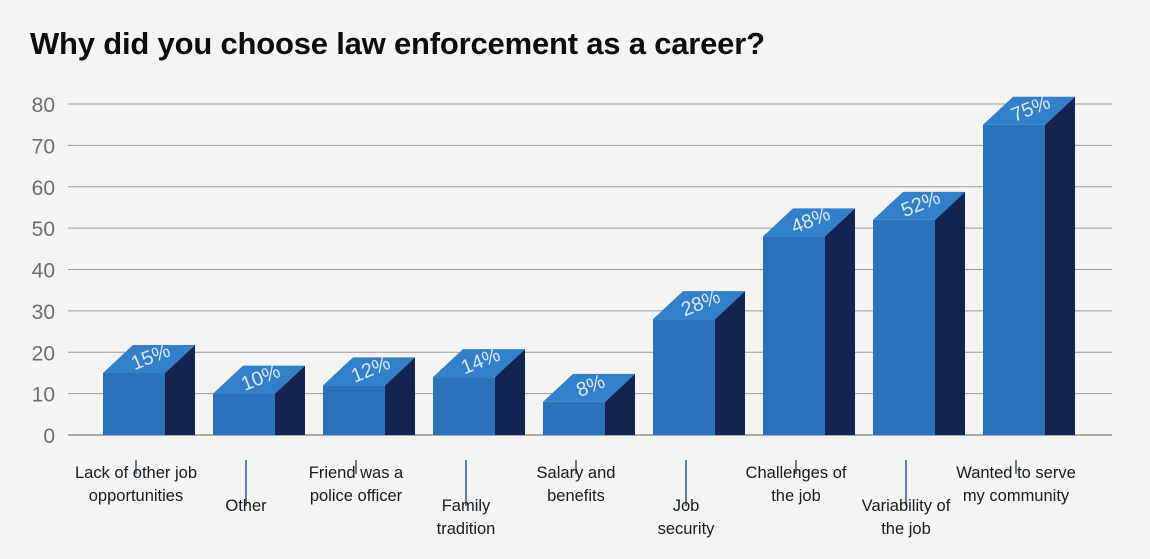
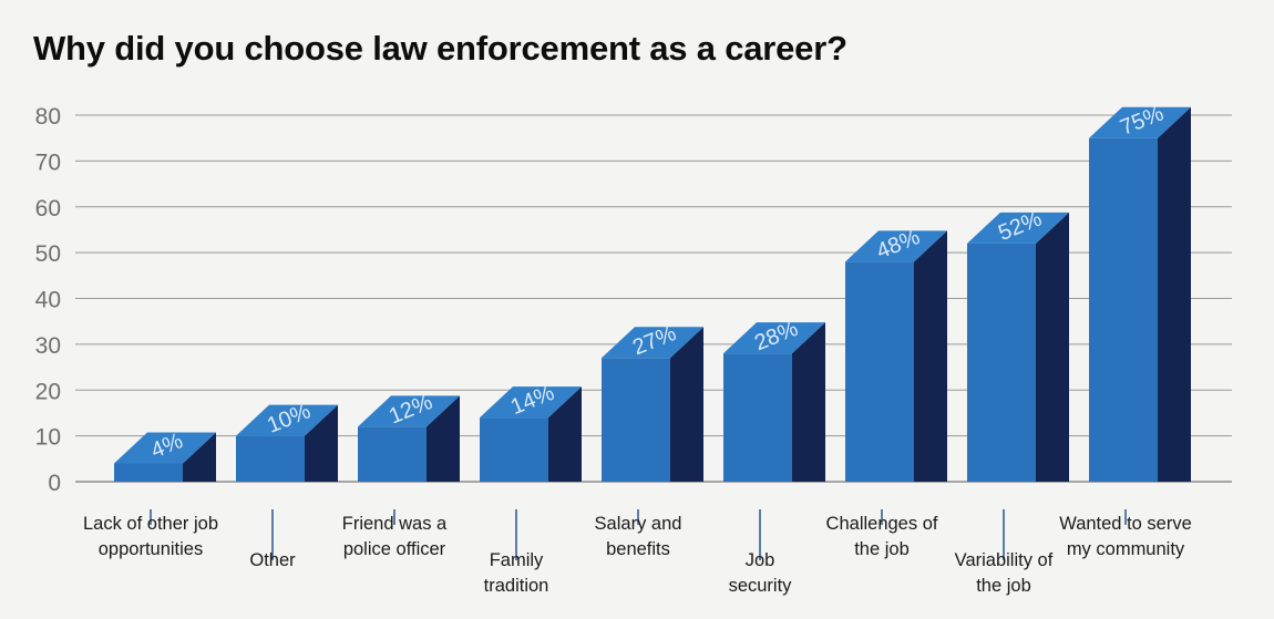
Lack of other job opportunities: 15% -> 4%
Salary and benefits: 8% -> 27%
